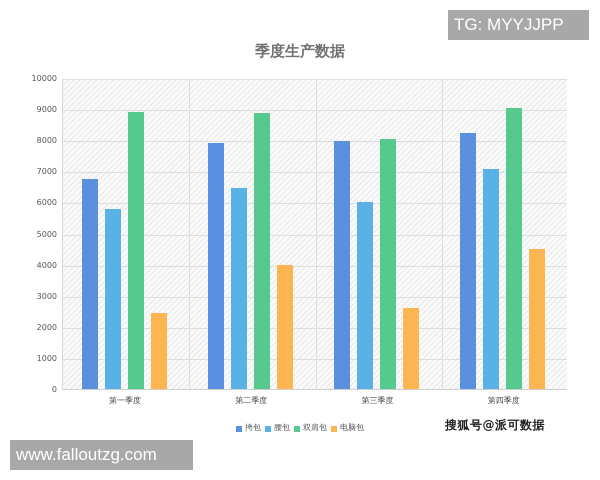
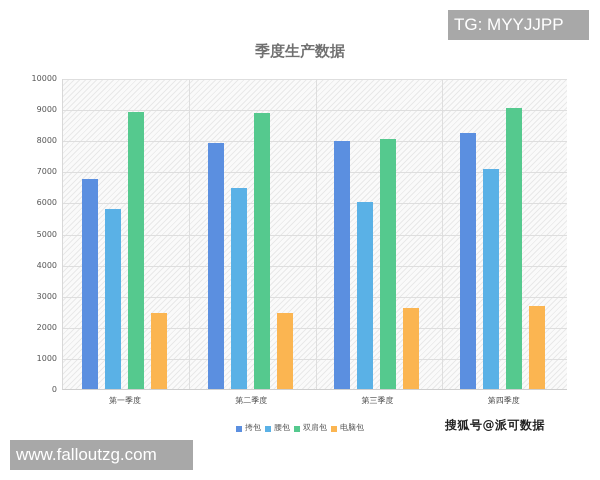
电脑包/第二季度: 4000 -> 2400
电脑包/第四季度: 4500 -> 2700
